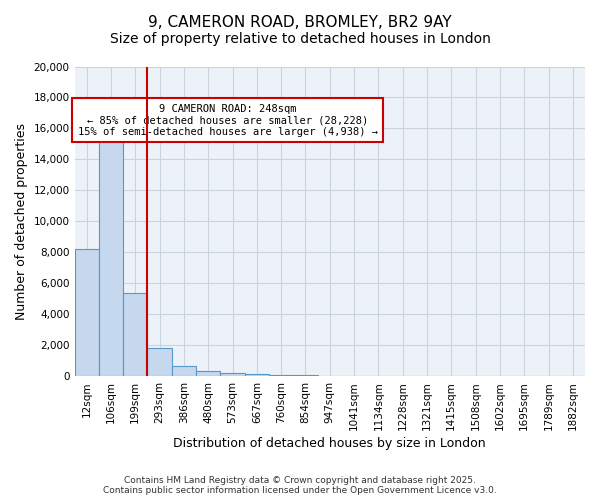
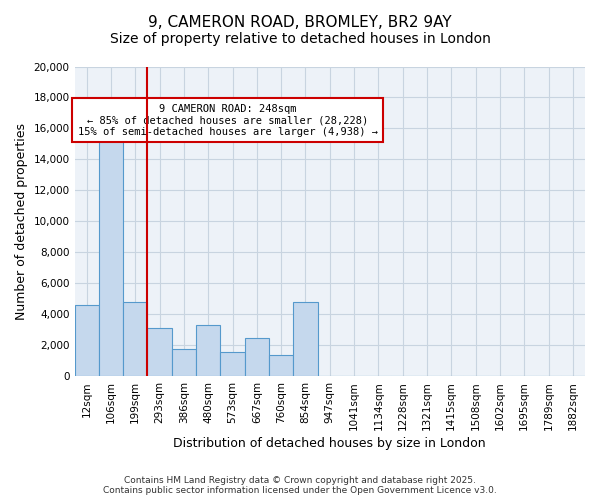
12sqm: 8,200 -> 4,600
199sqm: 5,400 -> 4,800
293sqm: 1,800 -> 3,100
386sqm: 700 -> 1,800
480sqm: 300 -> 3,300
573sqm: 200 -> 1,600
667sqm: 200 -> 2,500
760sqm: 100 -> 1,400
854sqm: 100 -> 4,800
